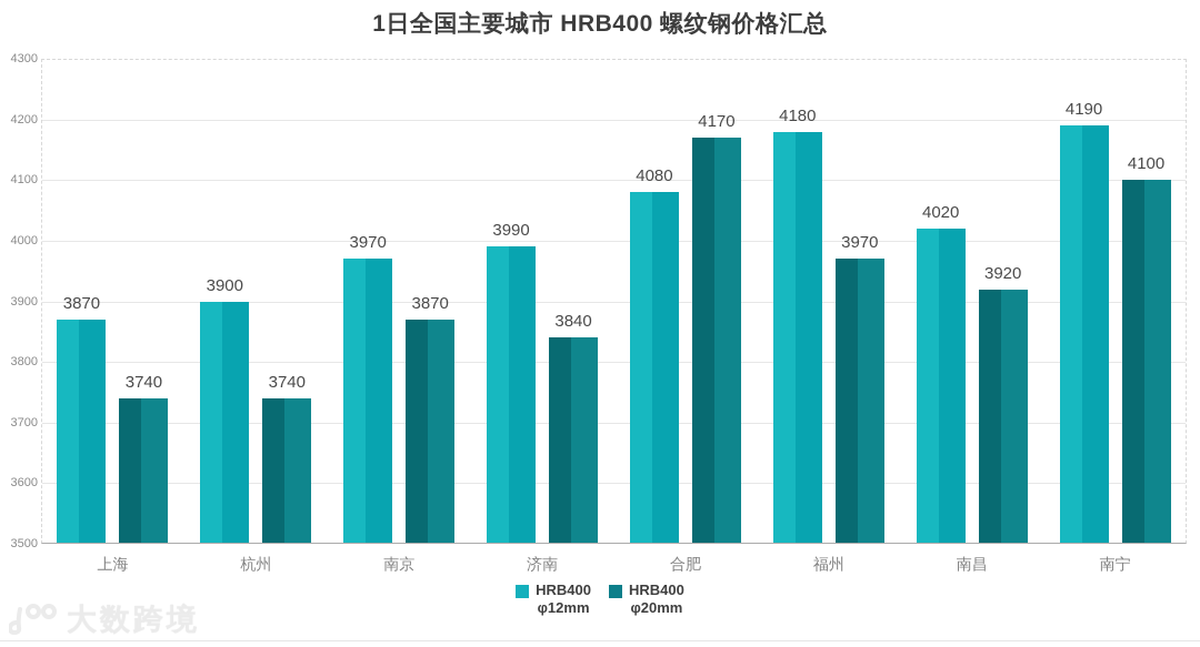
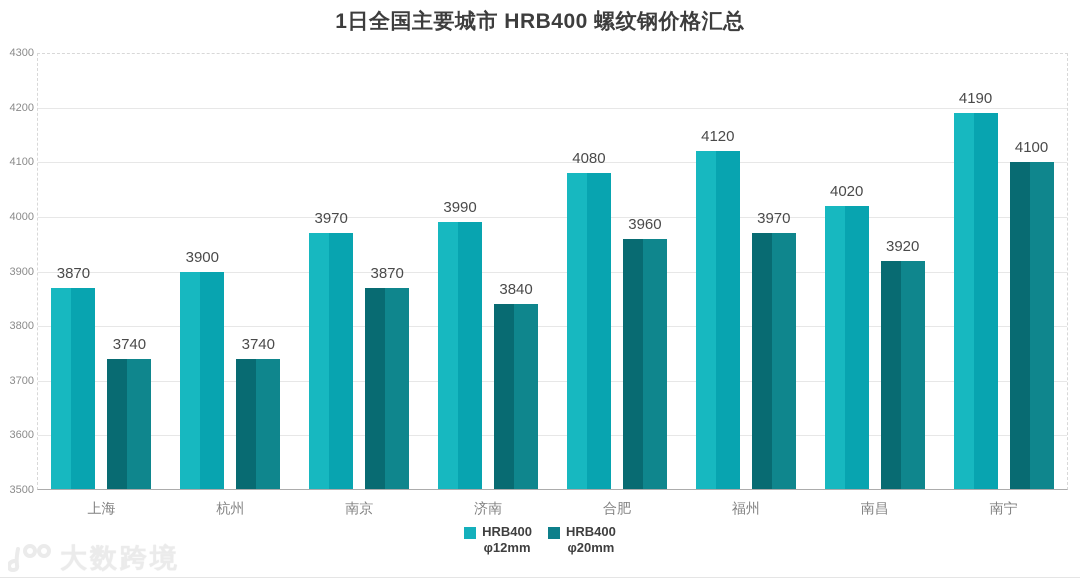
HRB400 φ20mm/合肥: 4170 -> 3960
HRB400 φ12mm/福州: 4180 -> 4120
